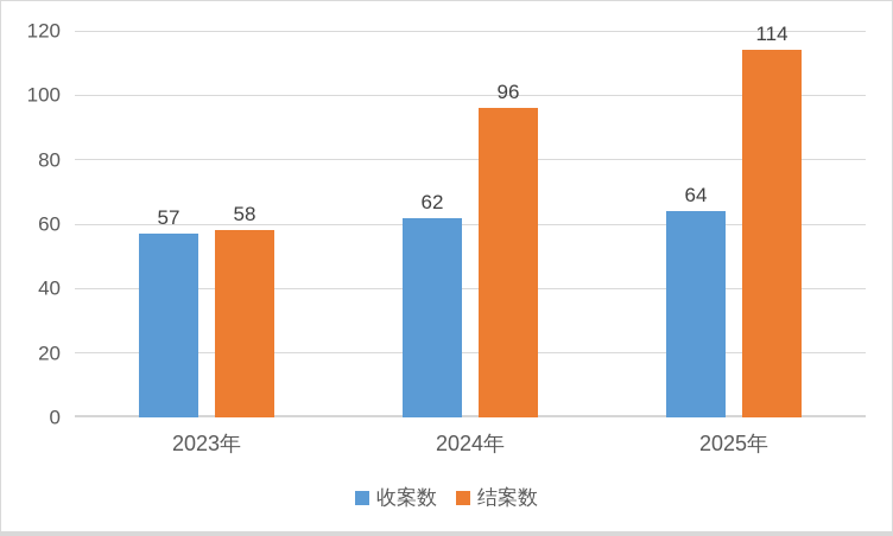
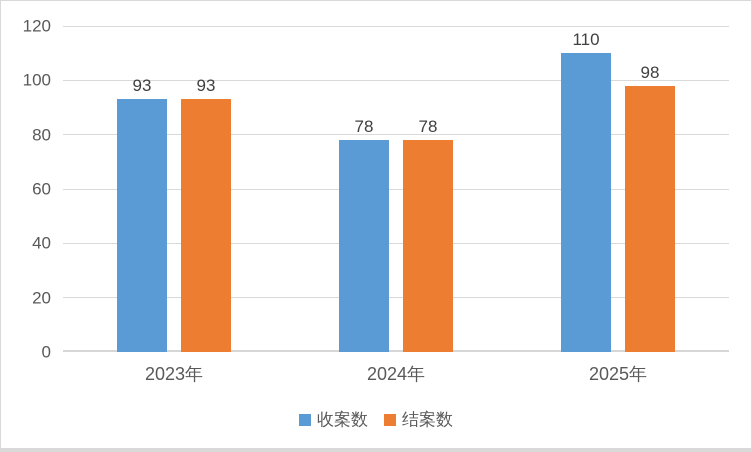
收案数/2023年: 57 -> 93
结案数/2023年: 58 -> 93
收案数/2024年: 62 -> 78
结案数/2024年: 96 -> 78
收案数/2025年: 64 -> 110
结案数/2025年: 114 -> 98
